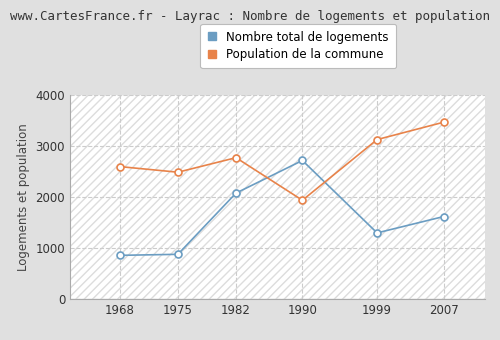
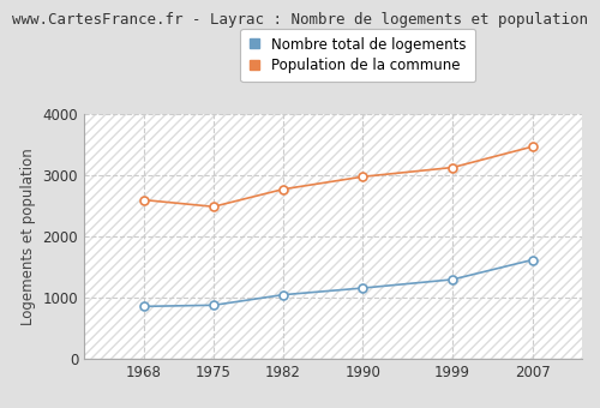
Nombre total de logements/1982: 2080 -> 1050
Nombre total de logements/1990: 2720 -> 1160
Population de la commune/1990: 1940 -> 2980
